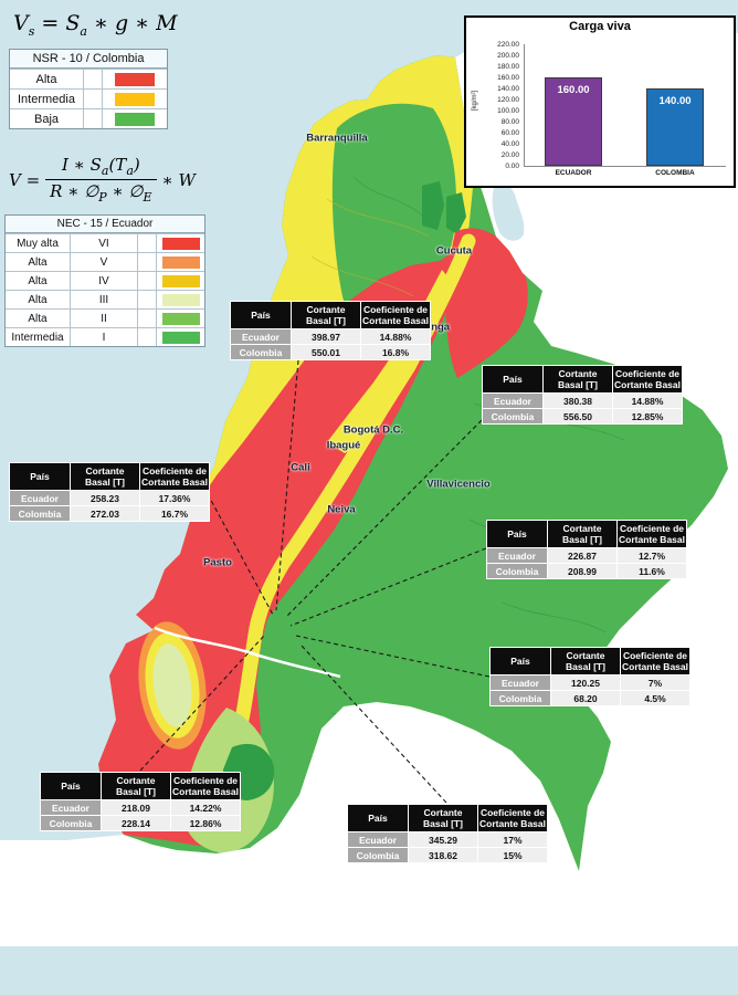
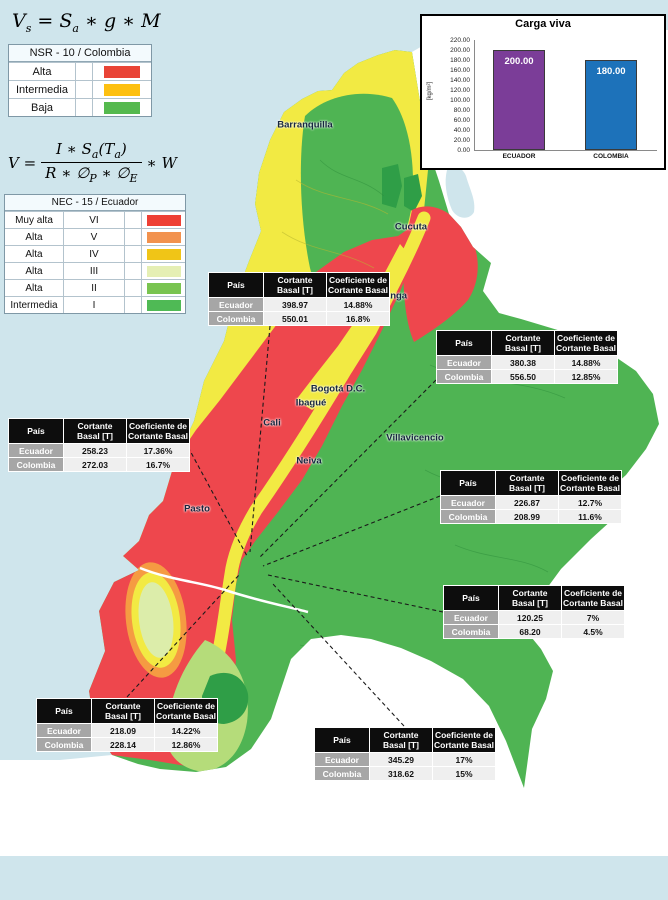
ECUADOR: 160.00 -> 200.00
COLOMBIA: 140.00 -> 180.00
